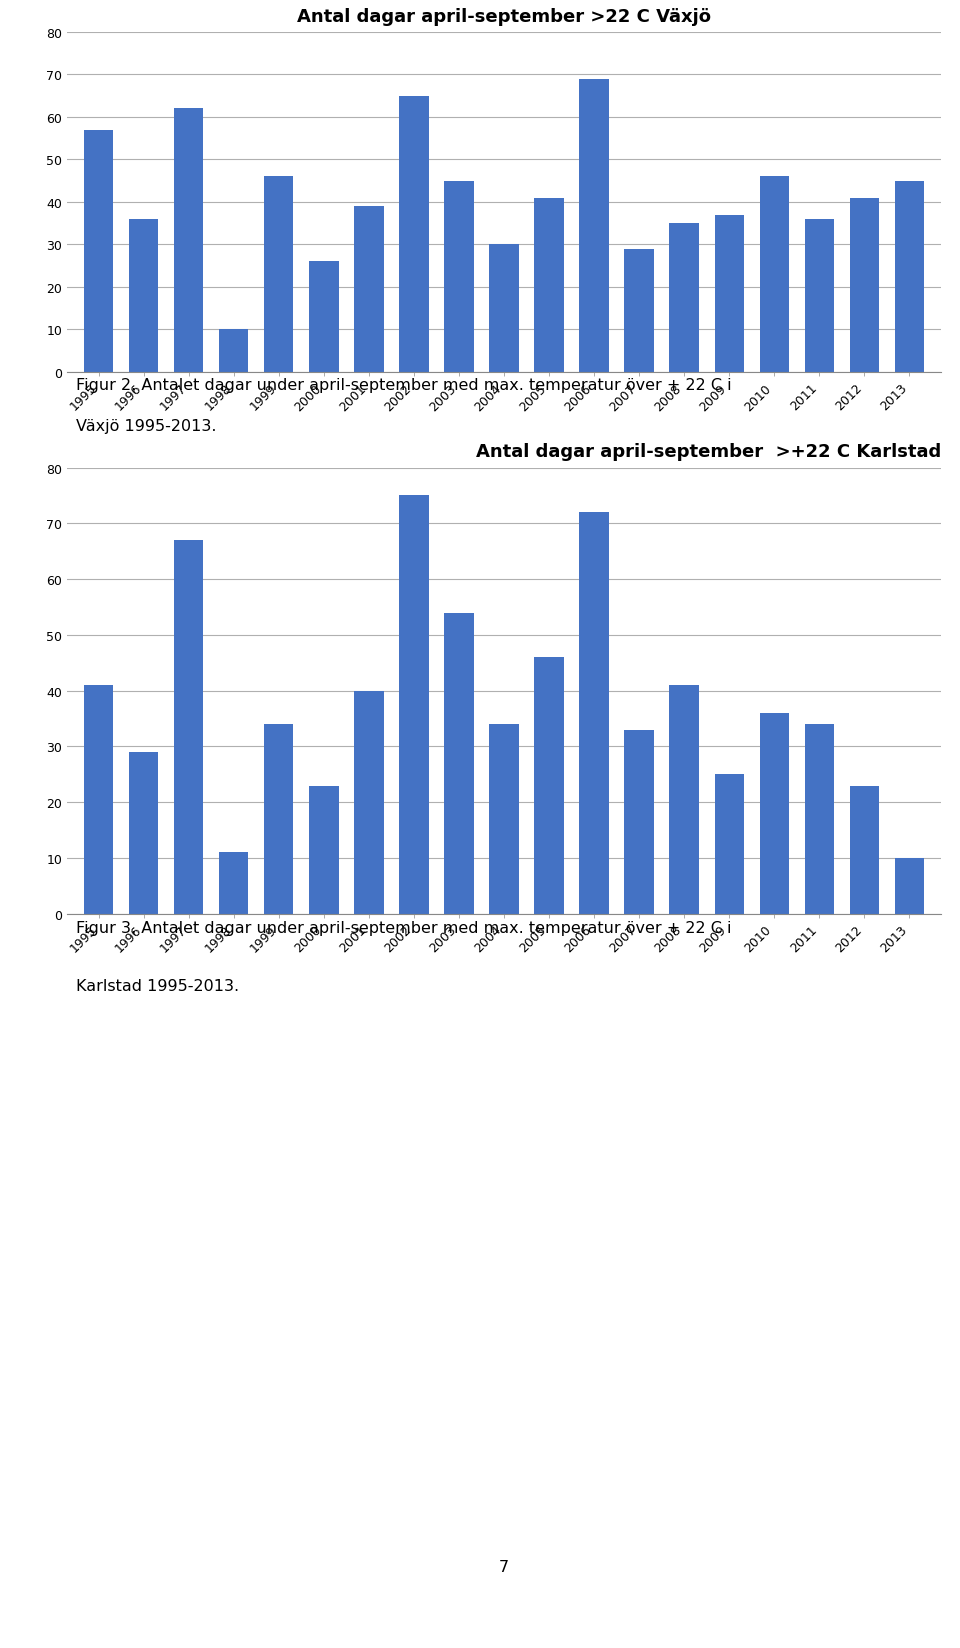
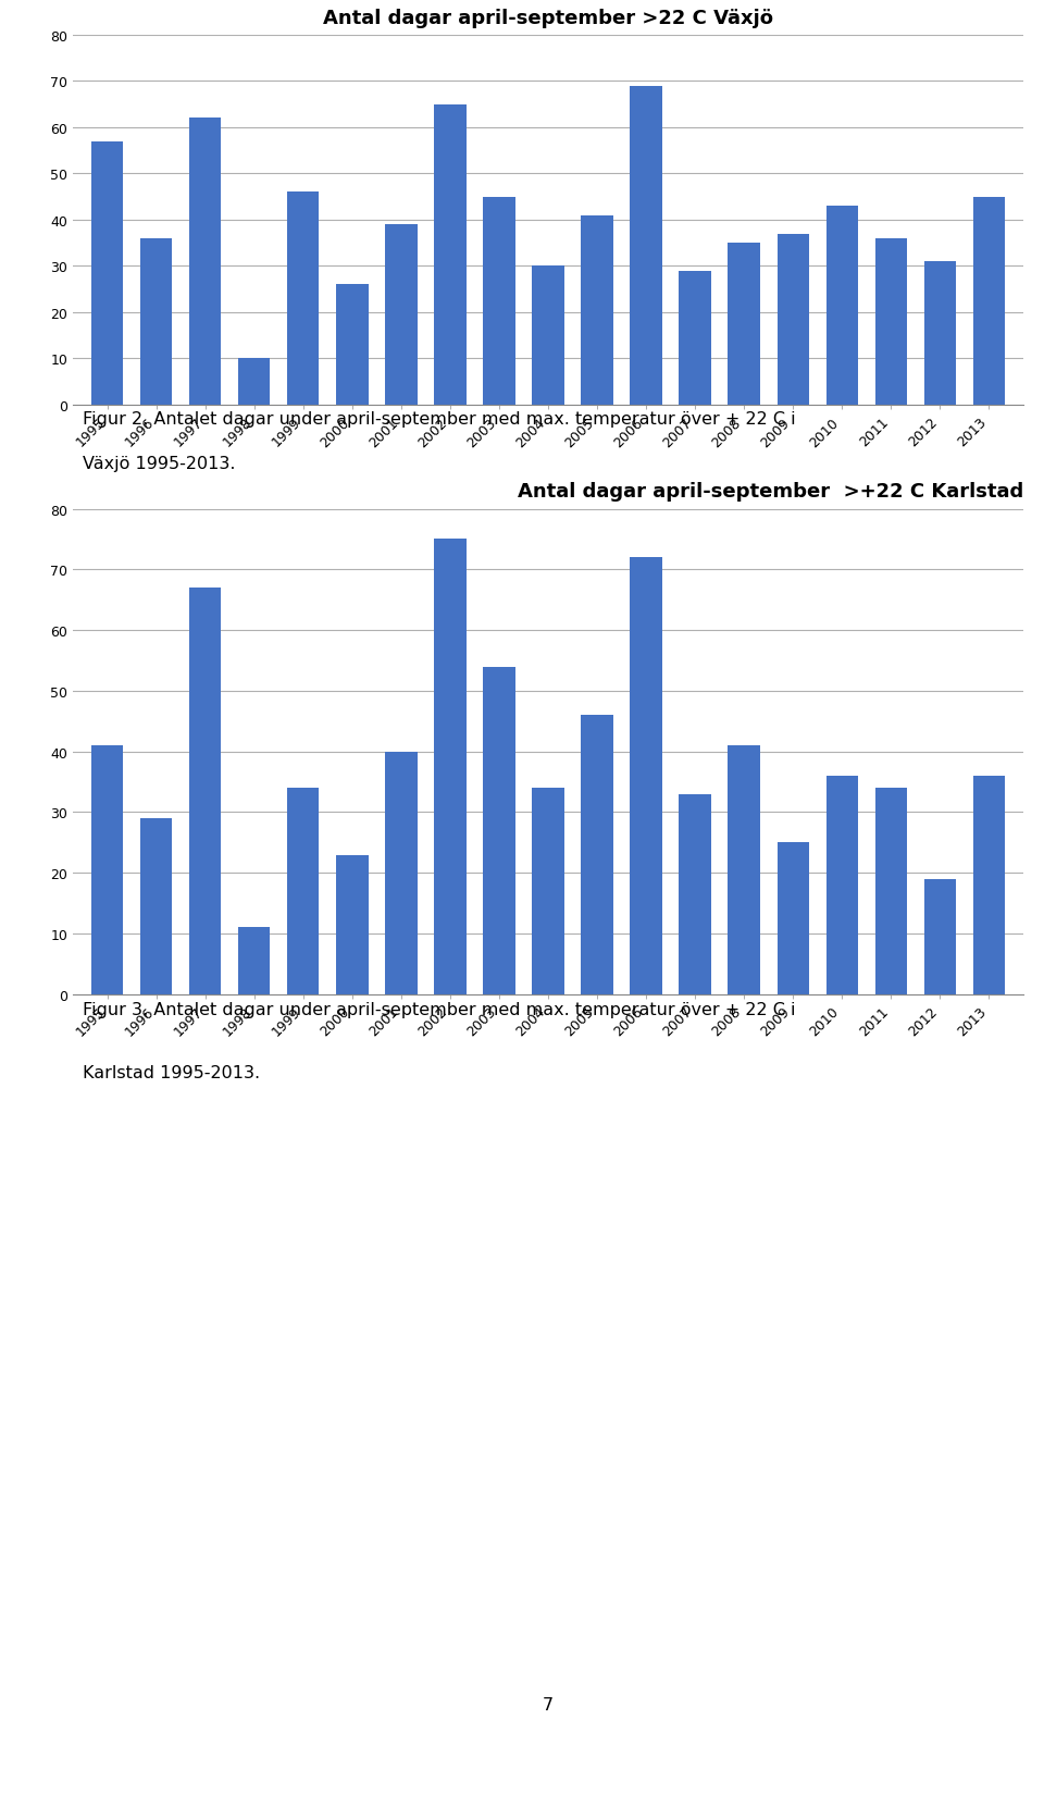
Antal dagar april-september >22 C Växjö/2010: 46 -> 43
Antal dagar april-september >22 C Växjö/2012: 41 -> 31
Antal dagar april-september >+22 C Karlstad/2012: 23 -> 19
Antal dagar april-september >+22 C Karlstad/2013: 10 -> 36
